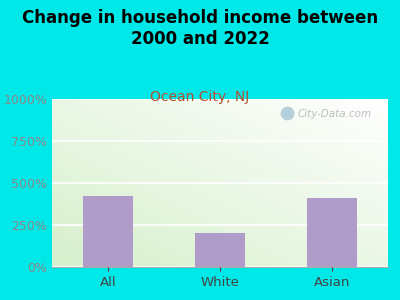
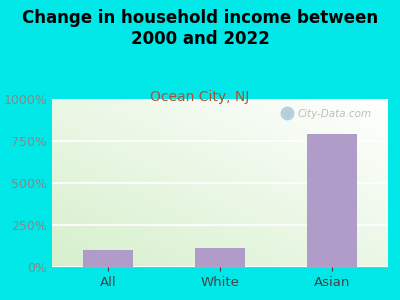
All: 420% -> 100%
White: 200% -> 120%
Asian: 410% -> 790%
